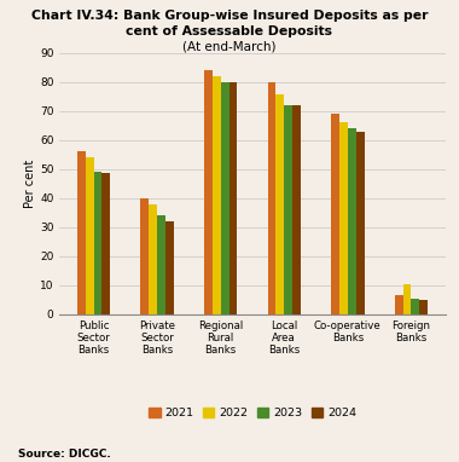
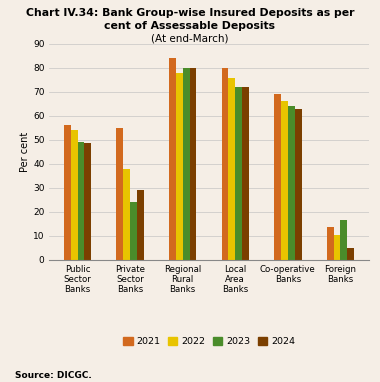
2021/Private Sector Banks: 40.0 -> 55.0
2023/Private Sector Banks: 34.0 -> 24.0
2024/Private Sector Banks: 32.0 -> 29.0
2022/Regional Rural Banks: 82.0 -> 78.0
2021/Foreign Banks: 6.5 -> 13.5
2023/Foreign Banks: 5.5 -> 16.5
